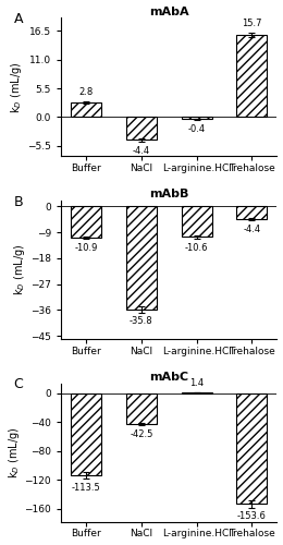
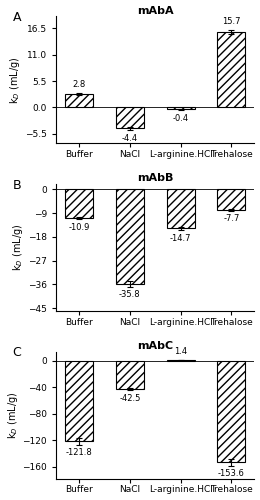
mAbB/L-arginine.HCl: -10.6 -> -14.7
mAbB/Trehalose: -4.4 -> -7.7
mAbC/Buffer: -113.5 -> -121.8
